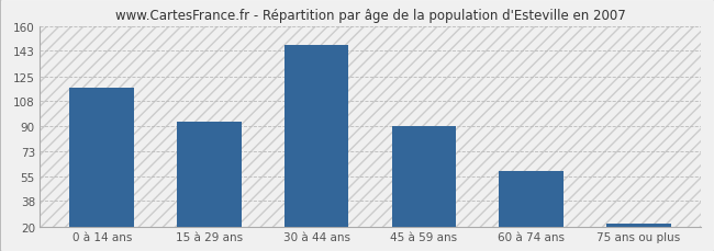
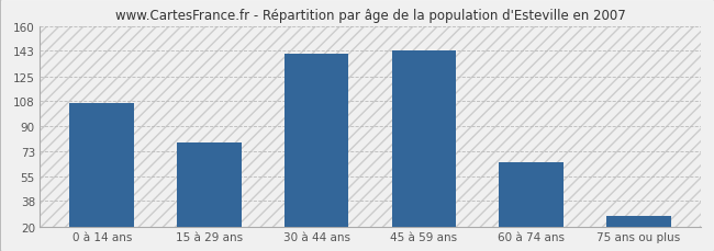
0 à 14 ans: 117 -> 106
15 à 29 ans: 93 -> 79
30 à 44 ans: 147 -> 141
45 à 59 ans: 90 -> 143
60 à 74 ans: 59 -> 65
75 ans ou plus: 22 -> 28
